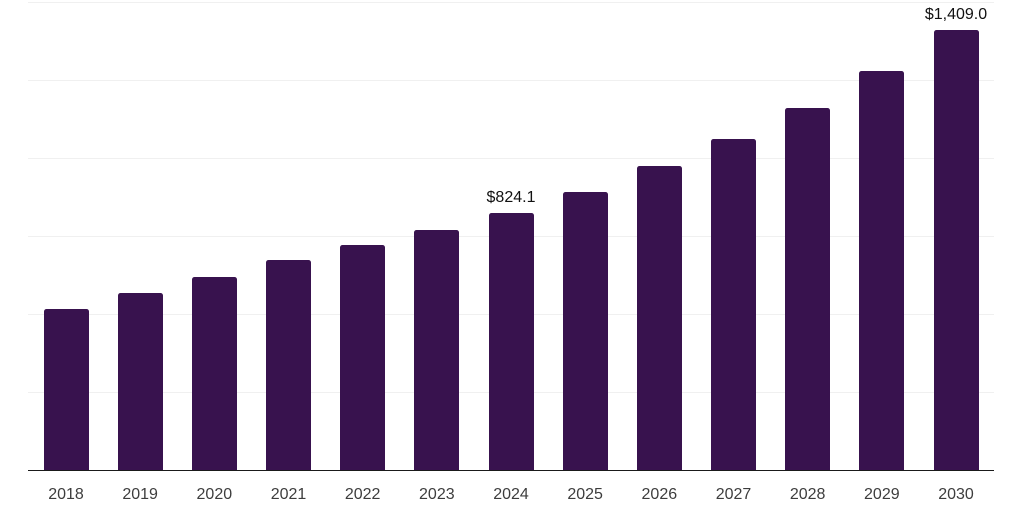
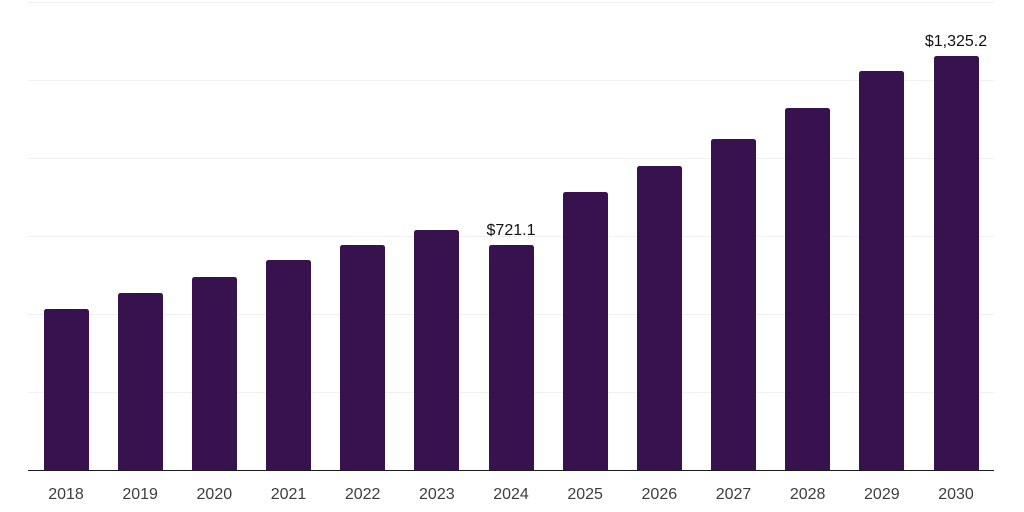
2024: $824.1 -> $721.1
2030: $1,409.0 -> $1,325.2
